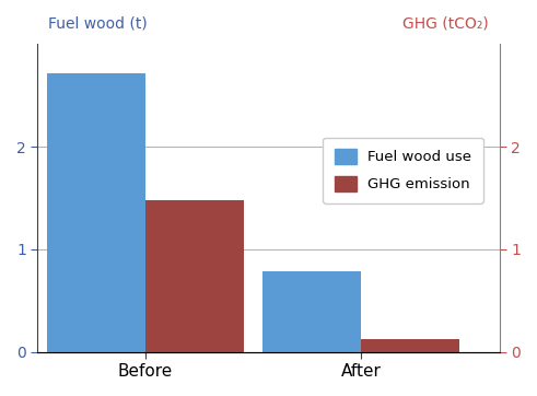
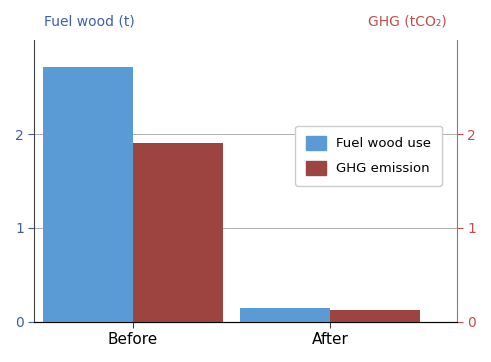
GHG emission/Before: 1.48 -> 1.90
Fuel wood use/After: 0.78 -> 0.15
